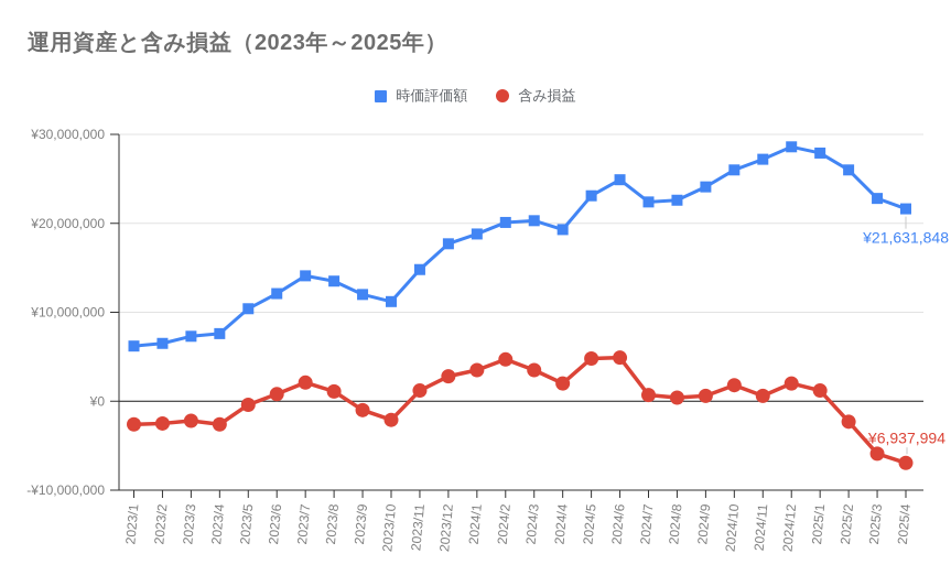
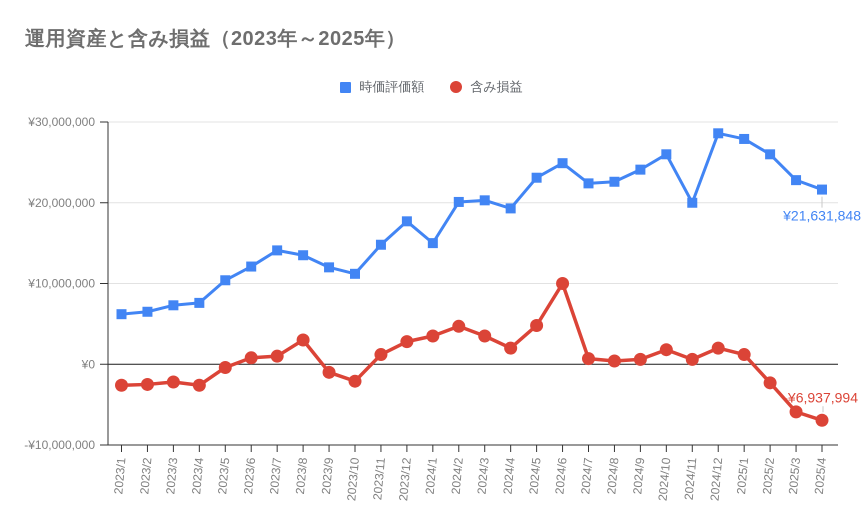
含み損益/2023/7: ¥2000000 -> ¥1000000
含み損益/2023/8: ¥1000000 -> ¥3000000
時価評価額/2024/1: ¥19000000 -> ¥15000000
含み損益/2024/6: ¥5000000 -> ¥10000000
時価評価額/2024/11: ¥27000000 -> ¥20000000
